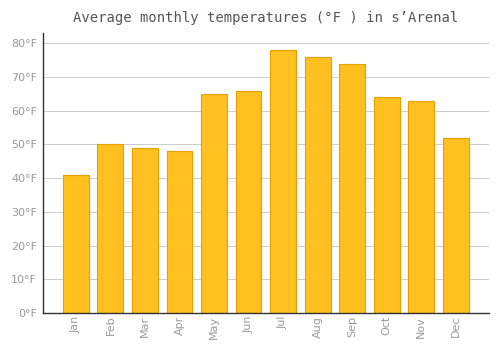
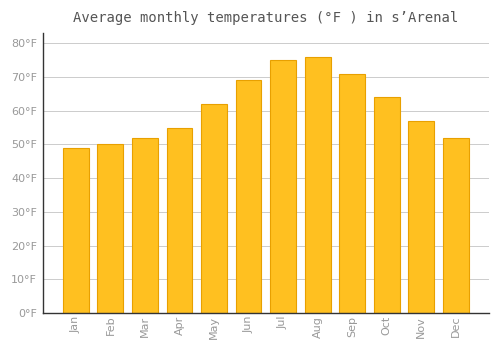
Jan: 41°F -> 49°F
Mar: 49°F -> 52°F
Apr: 48°F -> 55°F
May: 65°F -> 62°F
Jun: 66°F -> 69°F
Jul: 78°F -> 75°F
Sep: 74°F -> 71°F
Nov: 63°F -> 57°F
